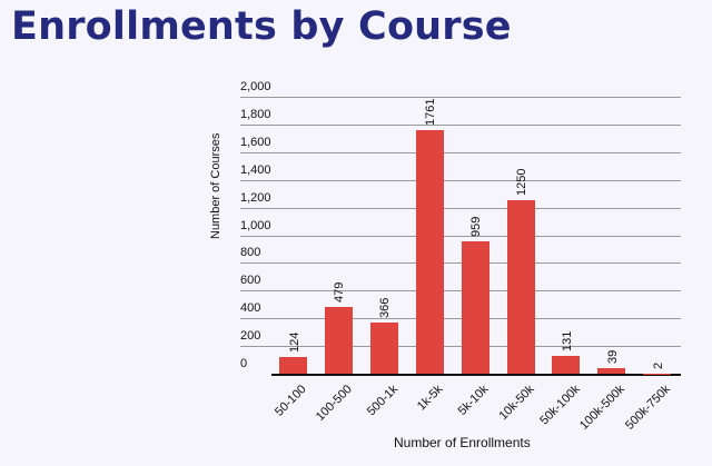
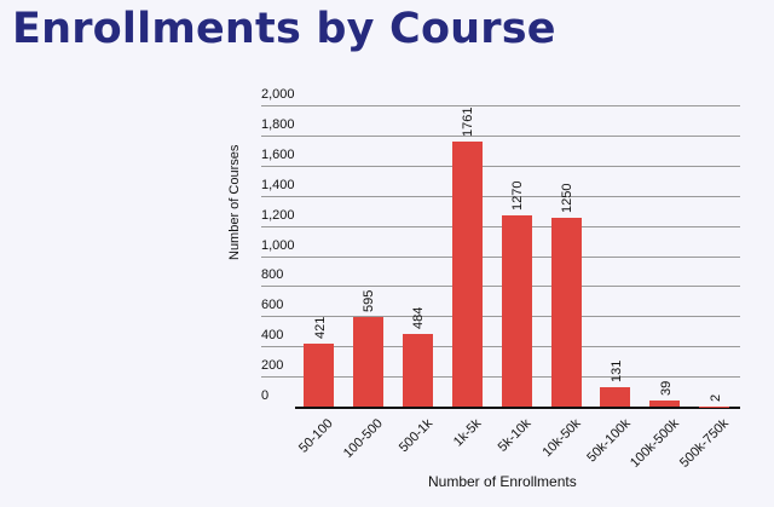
50-100: 124 -> 421
100-500: 479 -> 595
500-1k: 366 -> 484
5k-10k: 959 -> 1270
